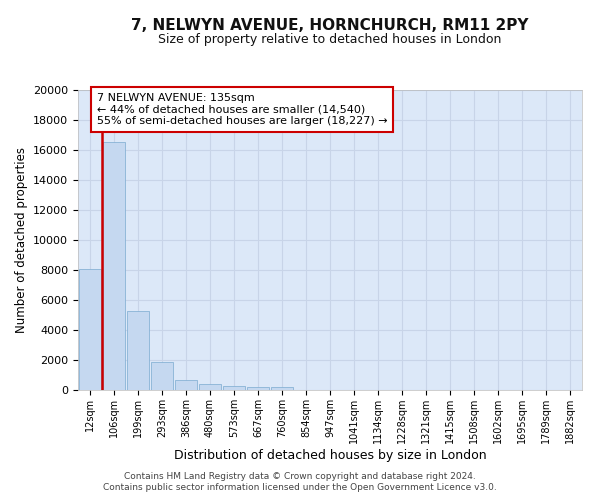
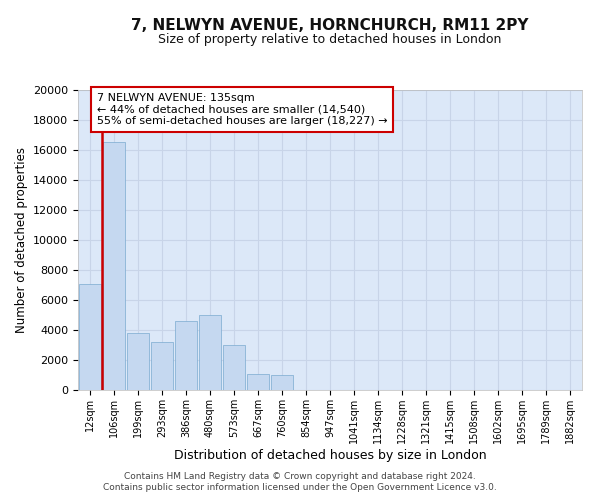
12sqm: 8100 -> 7100
199sqm: 5300 -> 3800
293sqm: 1800 -> 3200
386sqm: 700 -> 4600
480sqm: 400 -> 5000
573sqm: 300 -> 3000
667sqm: 200 -> 1100
760sqm: 200 -> 1000
